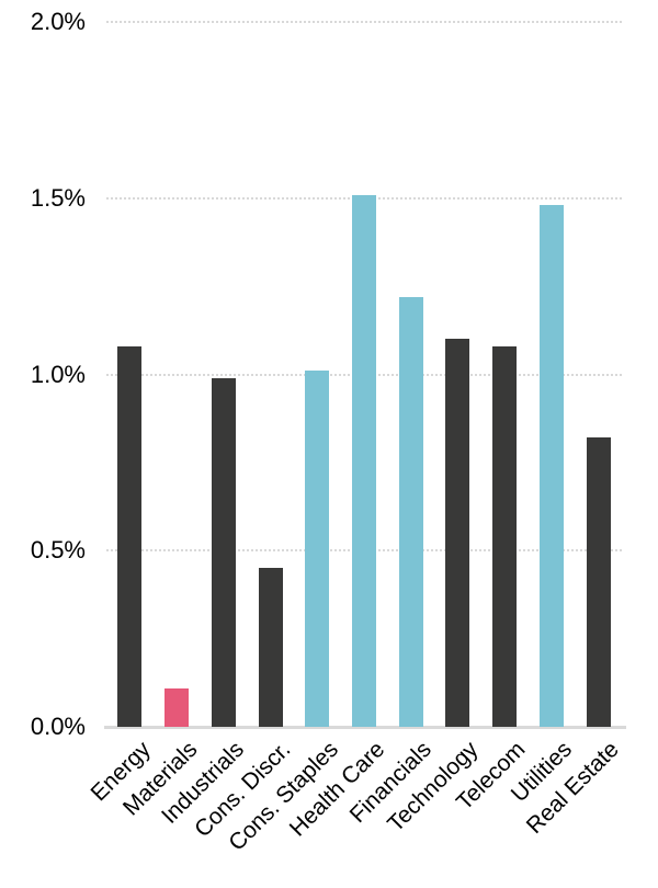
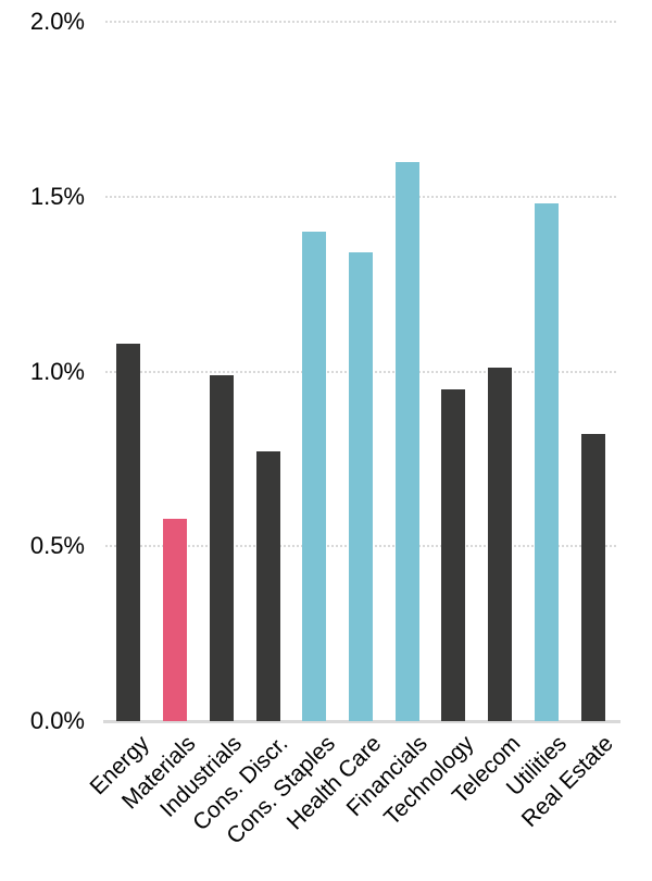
Materials: 0.11% -> 0.58%
Cons. Discr.: 0.45% -> 0.77%
Cons. Staples: 1.01% -> 1.40%
Health Care: 1.51% -> 1.34%
Financials: 1.22% -> 1.60%
Technology: 1.10% -> 0.95%
Telecom: 1.08% -> 1.01%
